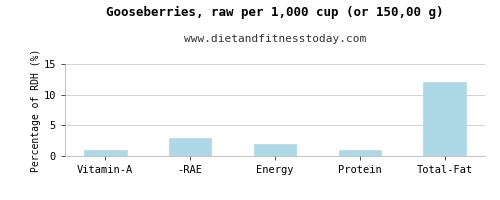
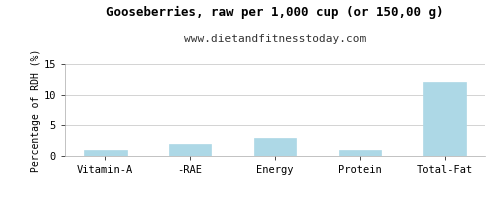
-RAE: 3 -> 2
Energy: 2 -> 3
